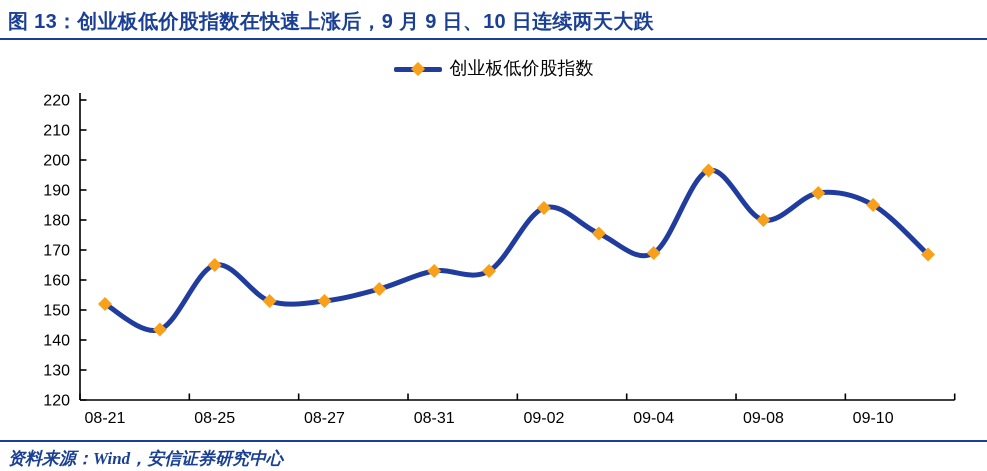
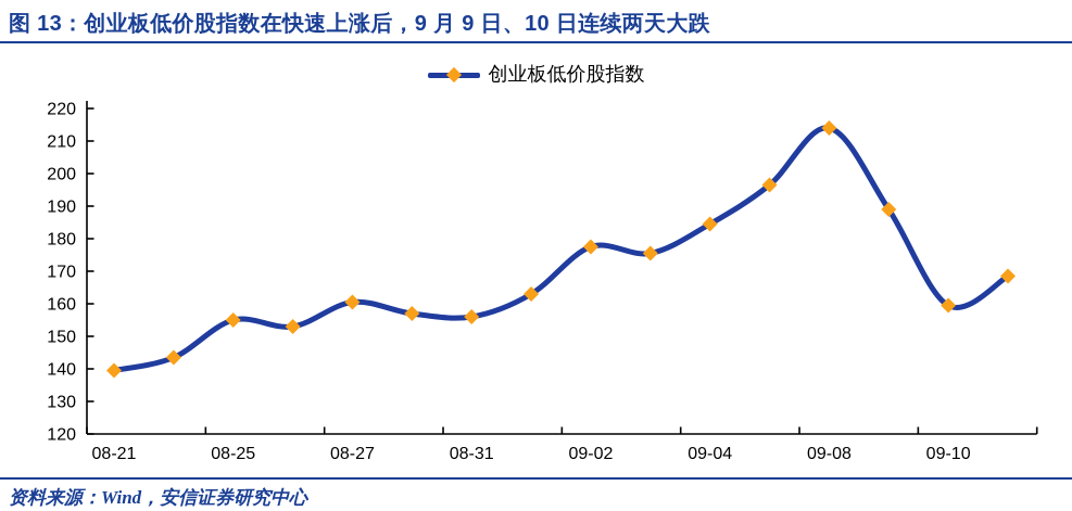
08-21: 152 -> 140
08-25: 165 -> 155
08-27: 153 -> 160
08-31: 163 -> 156
09-02: 184 -> 178
09-04: 169 -> 184
09-08: 180 -> 214
09-10: 185 -> 160
